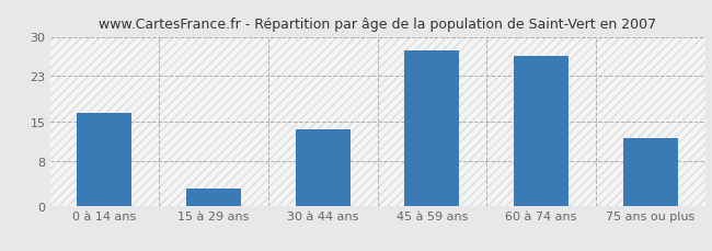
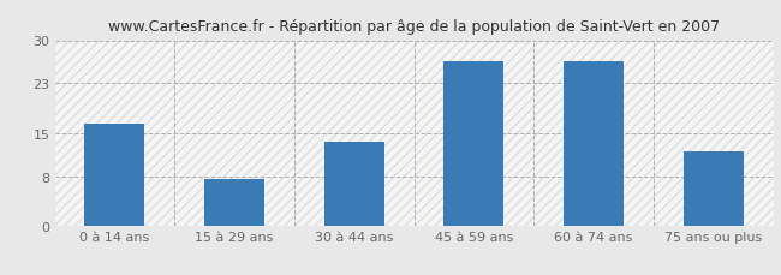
15 à 29 ans: 3.0 -> 7.5
45 à 59 ans: 27.6 -> 26.5
